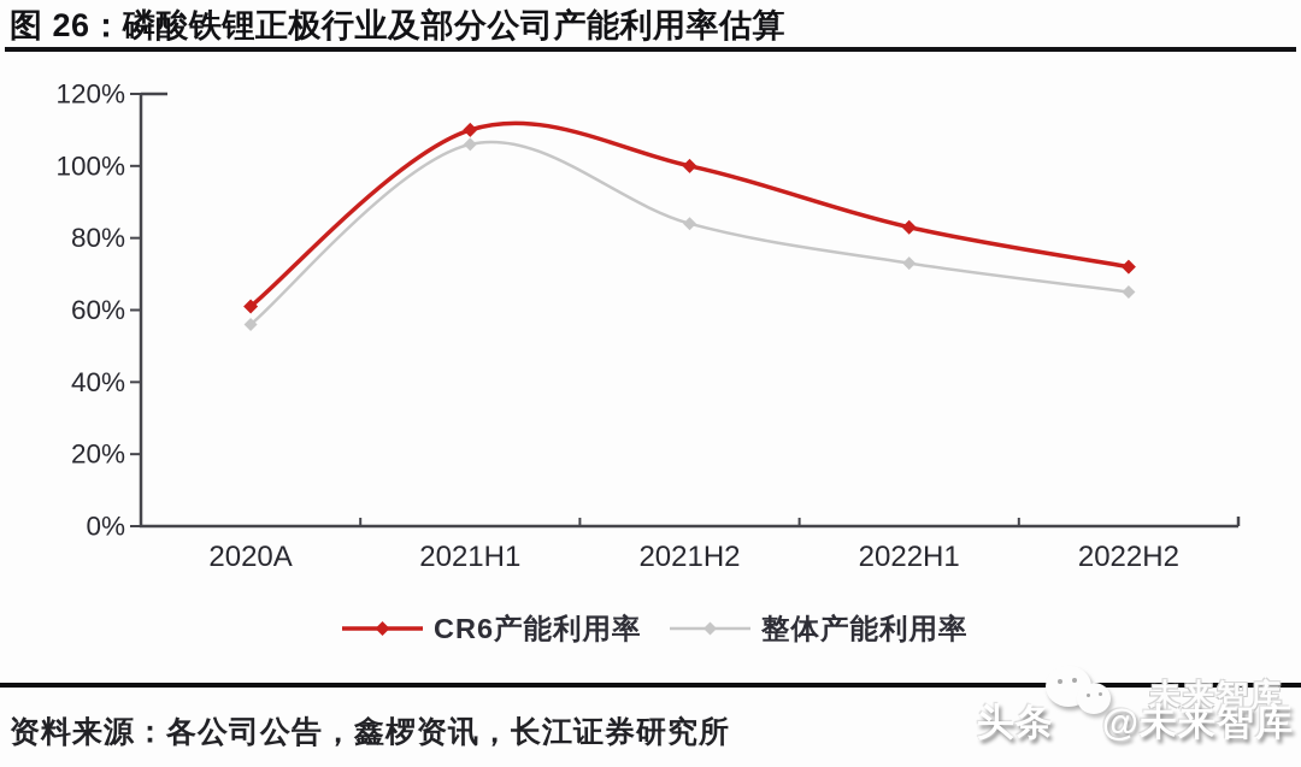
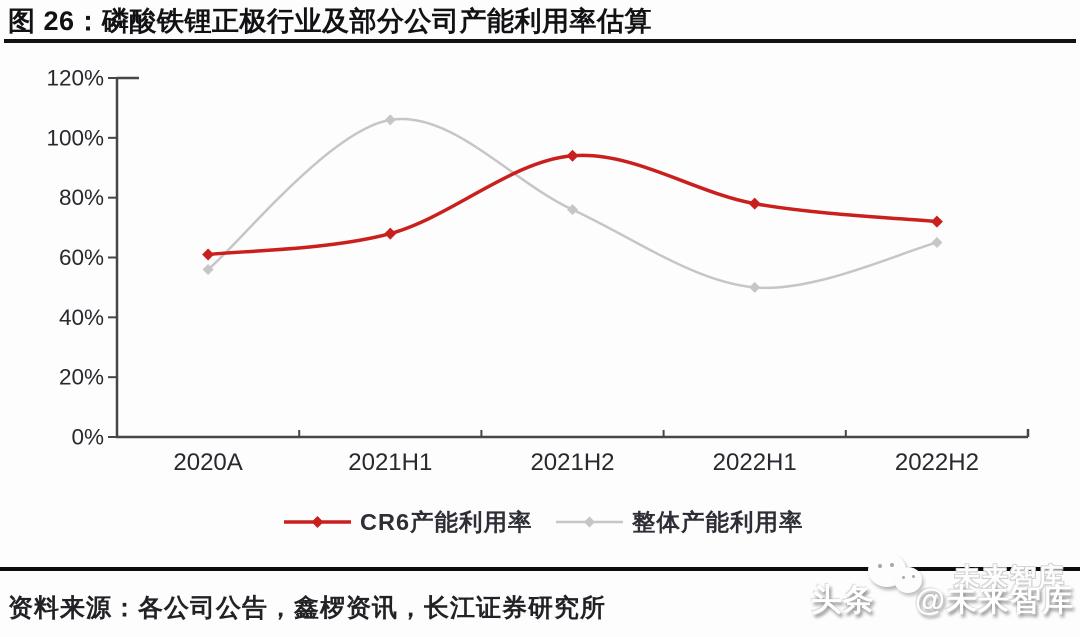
CR6产能利用率/2021H1: 110% -> 68%
CR6产能利用率/2021H2: 100% -> 94%
整体产能利用率/2021H2: 84% -> 76%
CR6产能利用率/2022H1: 83% -> 78%
整体产能利用率/2022H1: 73% -> 50%
